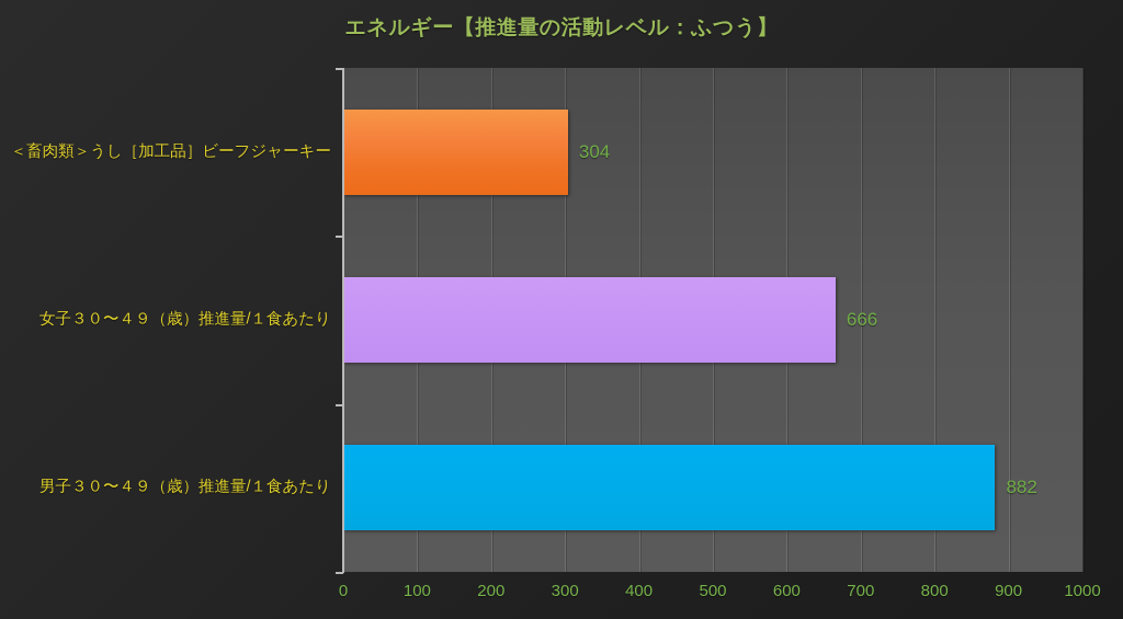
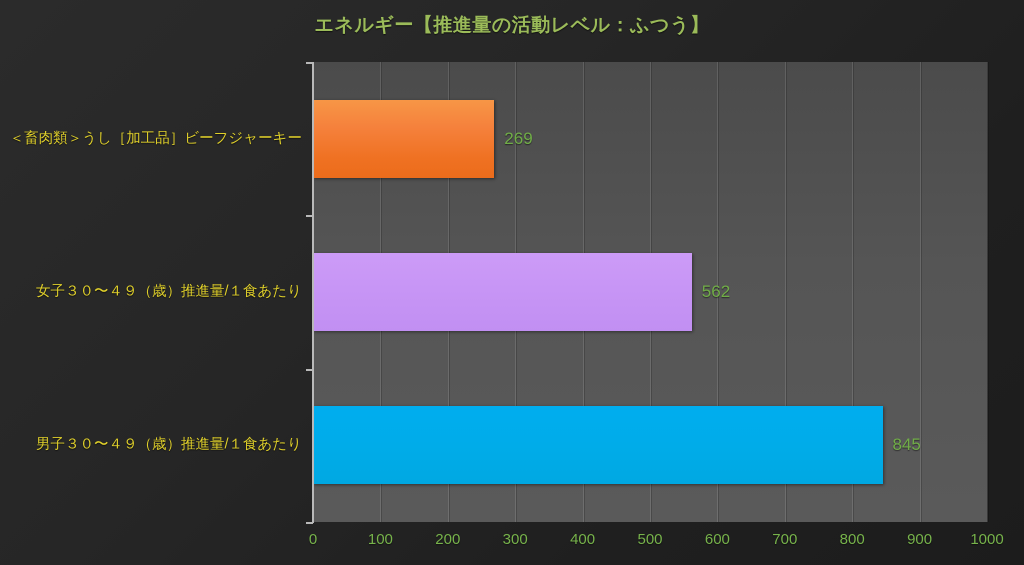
＜畜肉類＞うし［加工品］ビーフジャーキー: 304 -> 269
女子３０〜４９（歳）推進量/１食あたり: 666 -> 562
男子３０〜４９（歳）推進量/１食あたり: 882 -> 845
